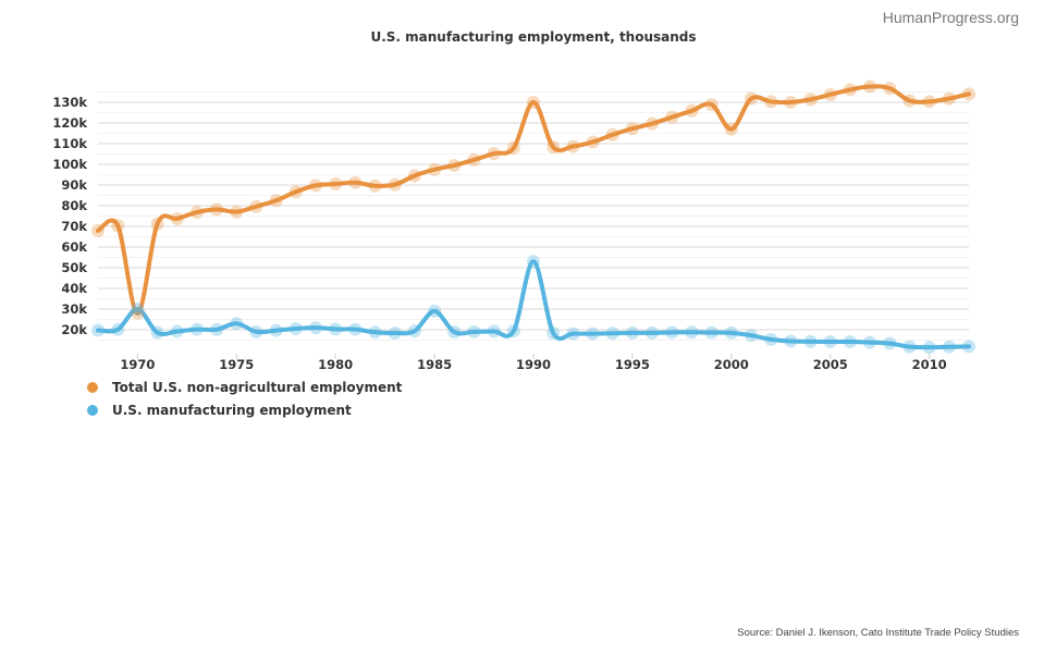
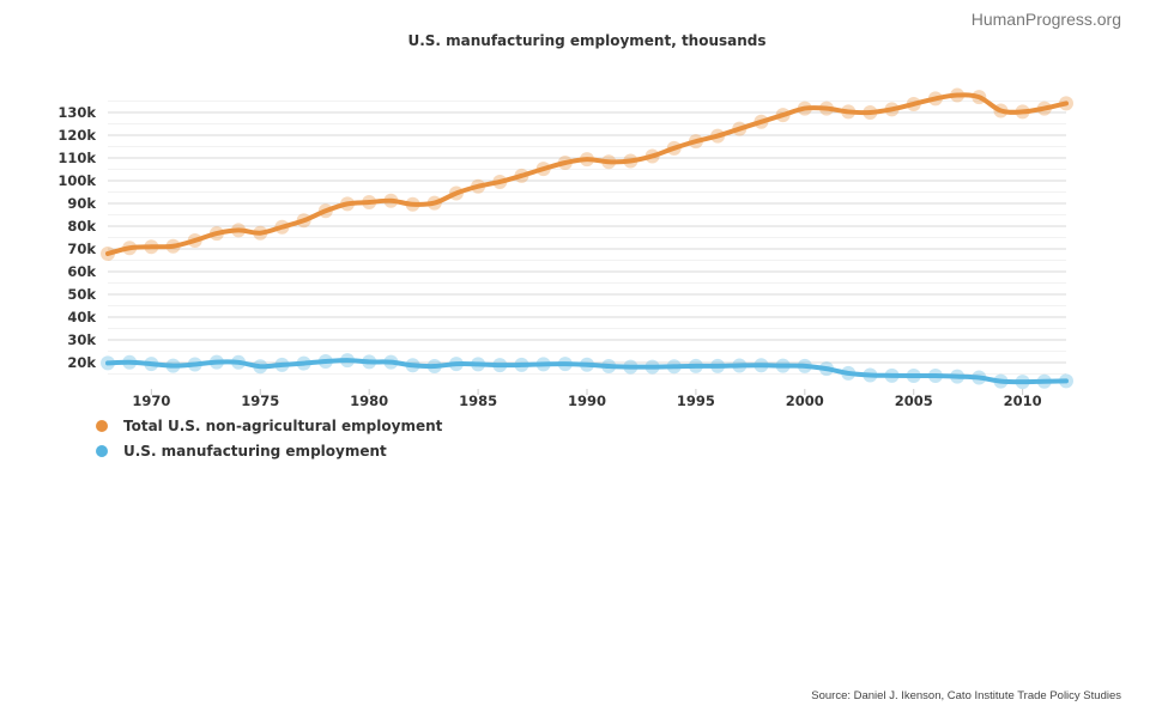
Total U.S. non-agricultural employment/1970: 28k -> 71k
U.S. manufacturing employment/1970: 30k -> 19k
U.S. manufacturing employment/1975: 23k -> 18k
U.S. manufacturing employment/1985: 29k -> 19k
Total U.S. non-agricultural employment/1990: 130k -> 109k
U.S. manufacturing employment/1990: 53k -> 19k
Total U.S. non-agricultural employment/2000: 117k -> 132k
